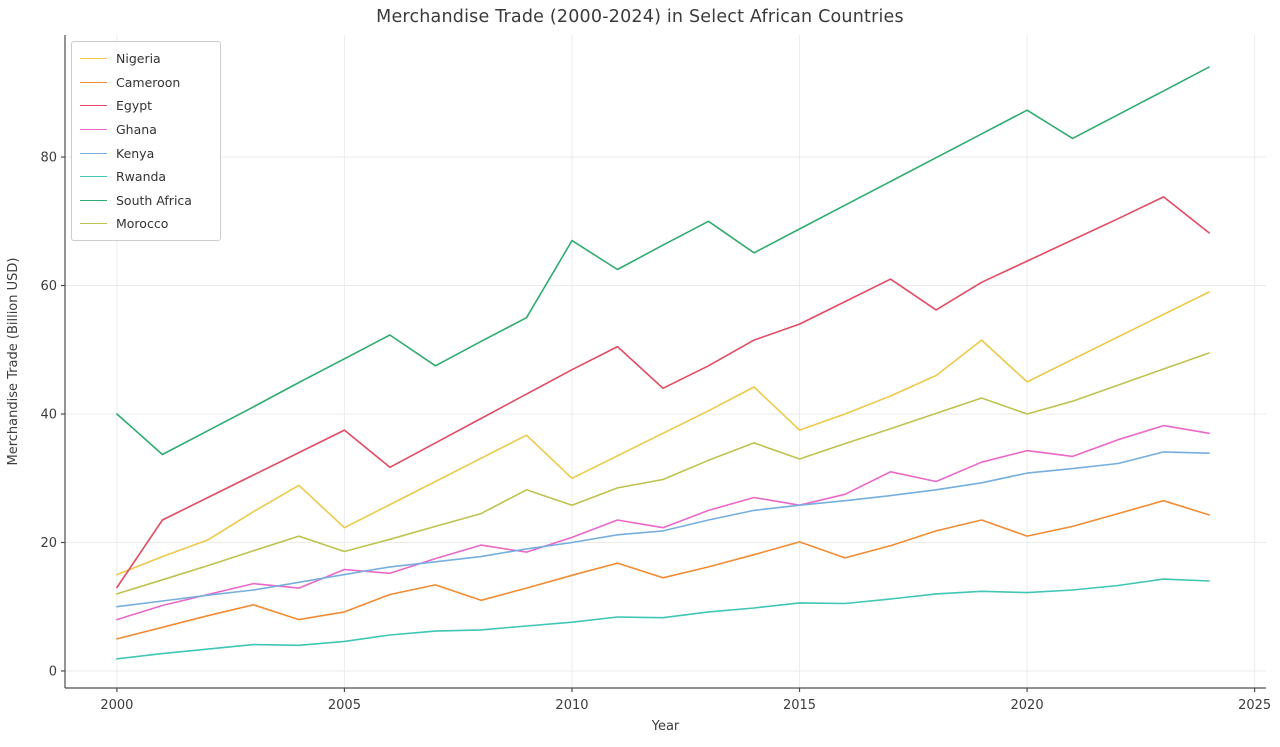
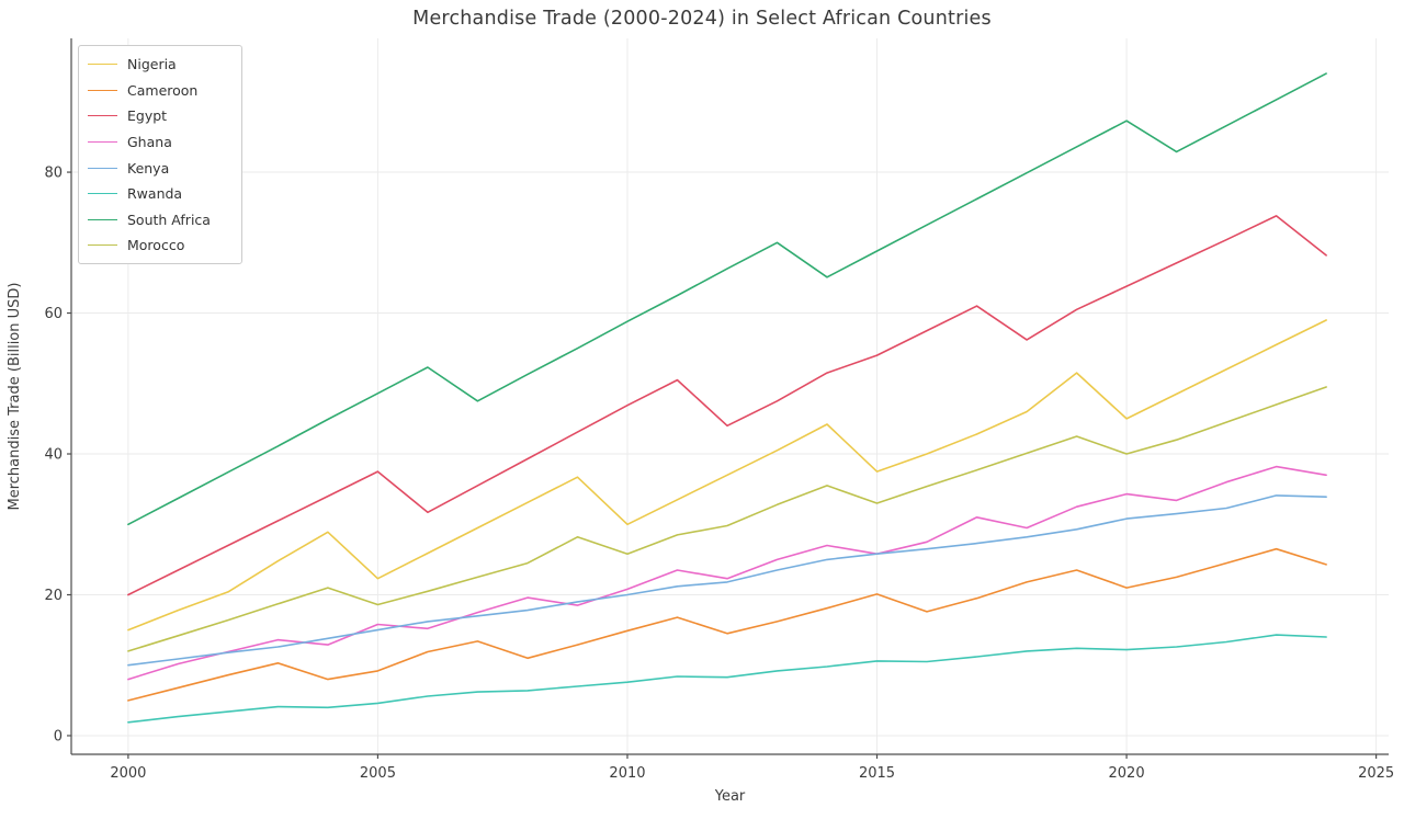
Egypt/2000: 13 -> 20
South Africa/2000: 40 -> 30
South Africa/2010: 67 -> 59
